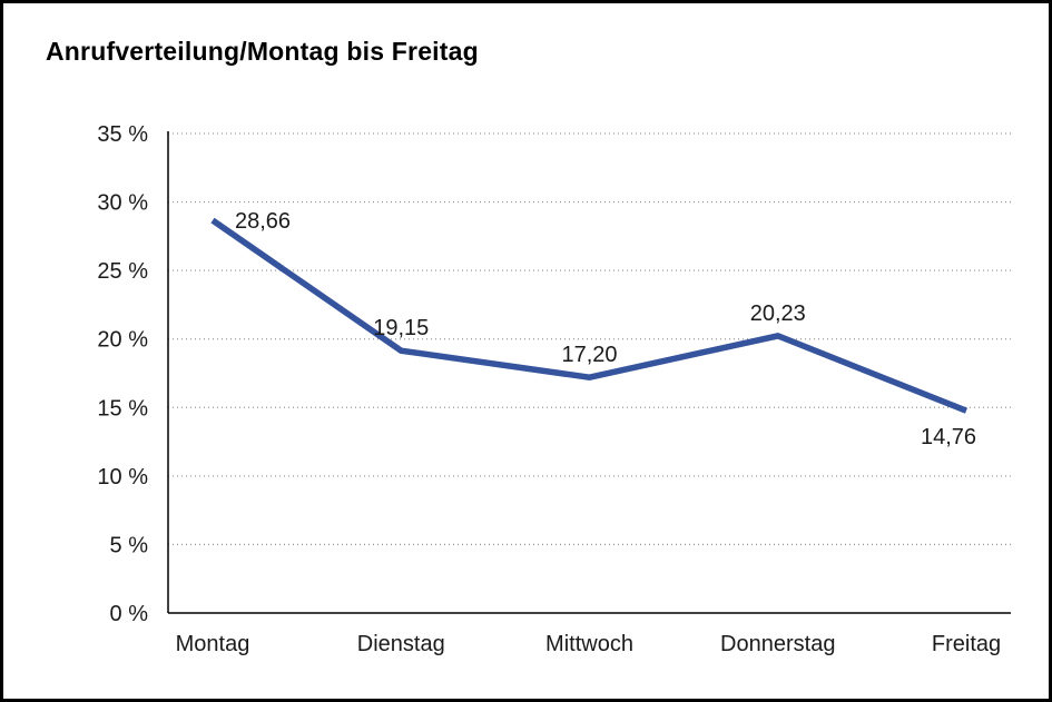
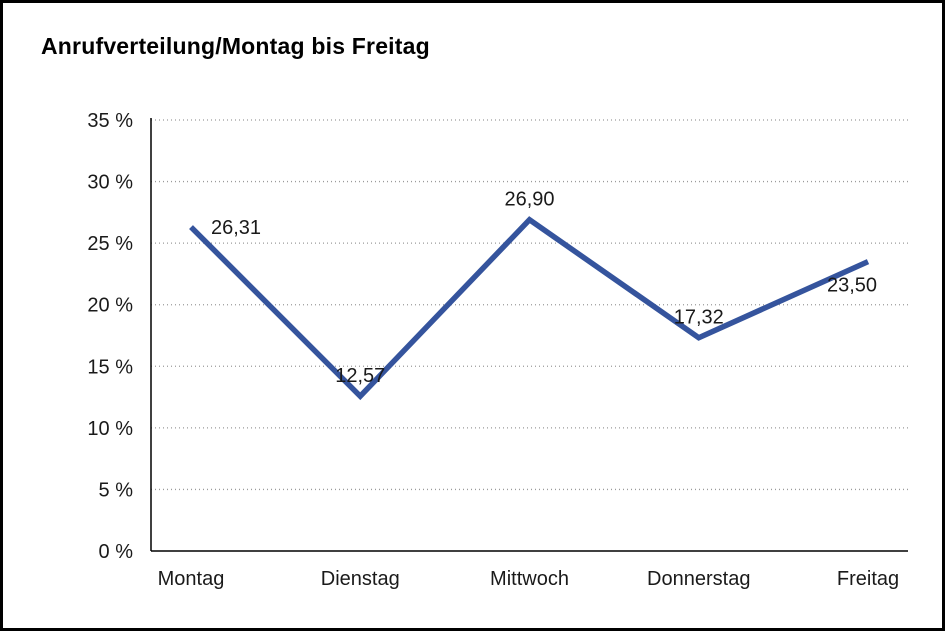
Montag: 28,66 -> 26,31
Dienstag: 19,15 -> 12,57
Mittwoch: 17,20 -> 26,90
Donnerstag: 20,23 -> 17,32
Freitag: 14,76 -> 23,50
